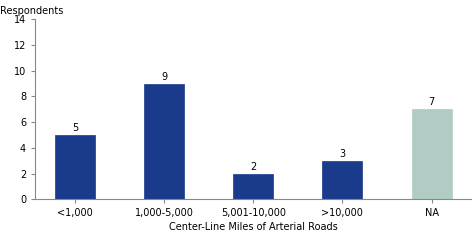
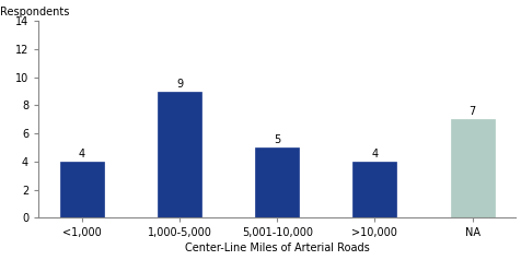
<1,000: 5 -> 4
5,001-10,000: 2 -> 5
>10,000: 3 -> 4
